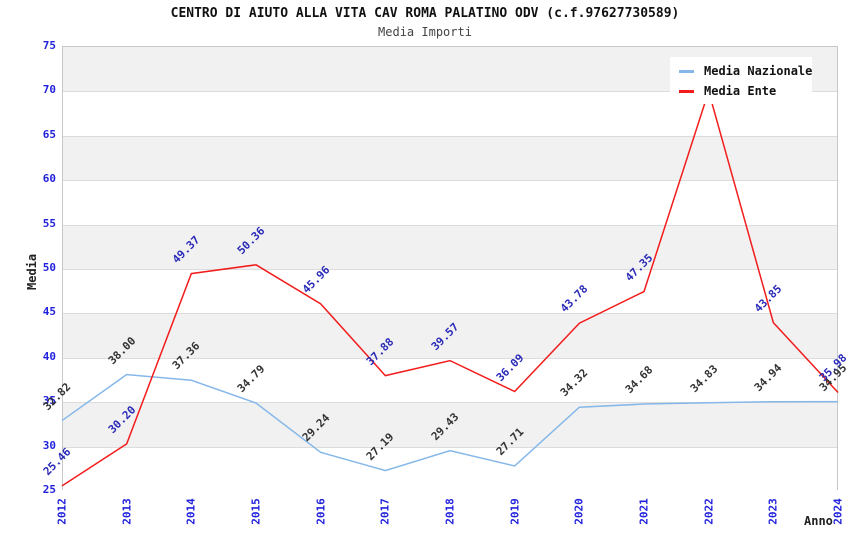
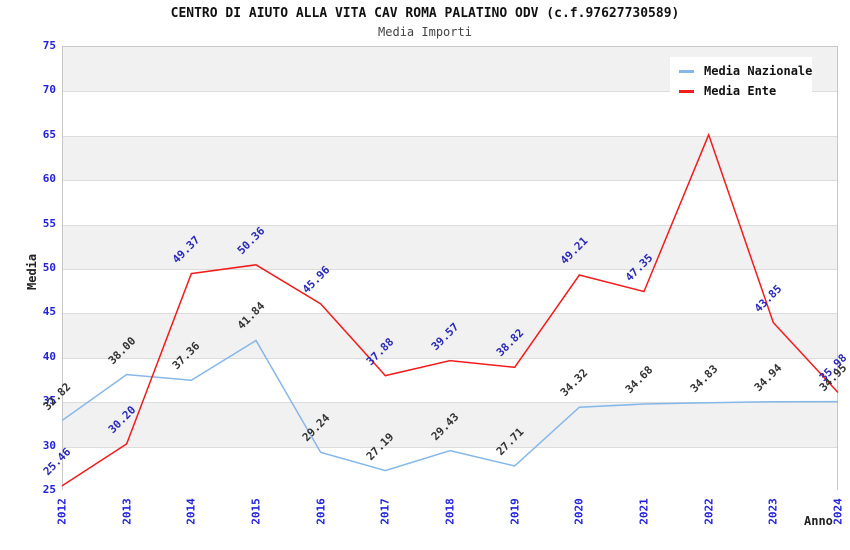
Media Nazionale/2015: 34.79 -> 41.84
Media Ente/2019: 36.09 -> 38.82
Media Ente/2020: 43.78 -> 49.21
Media Ente/2022: 70 -> 65
